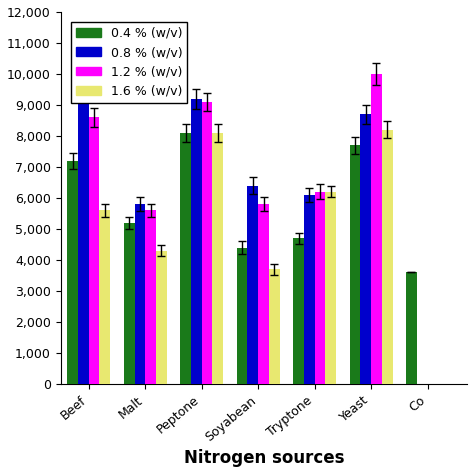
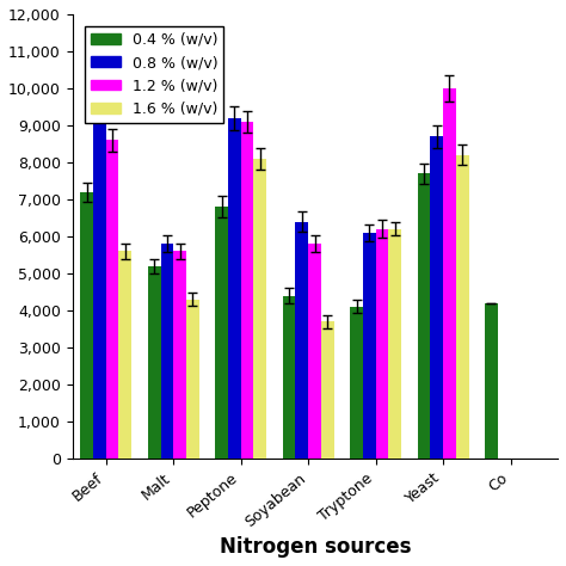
0.4 % (w/v)/Peptone: 8,100 -> 6,800
0.4 % (w/v)/Tryptone: 4,700 -> 4,100
0.4 % (w/v)/Co: 3,600 -> 4,200
